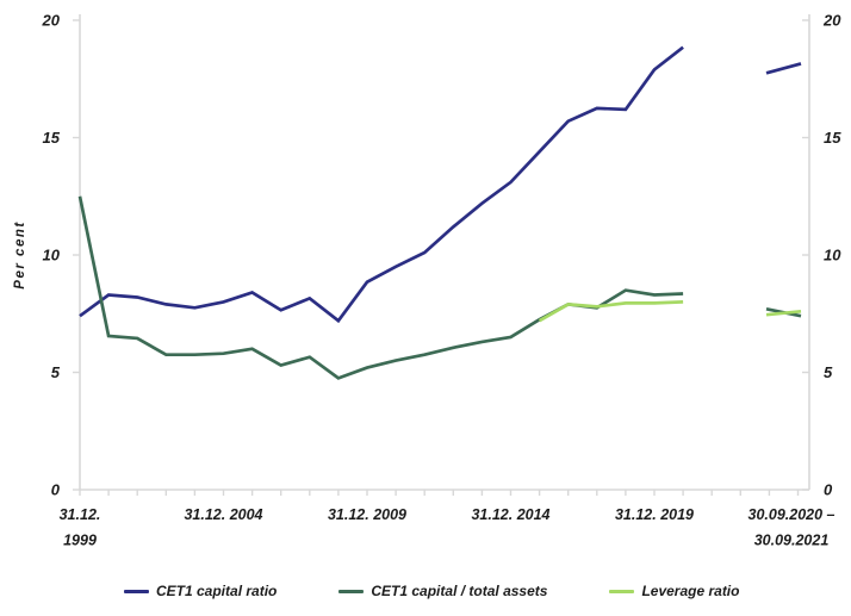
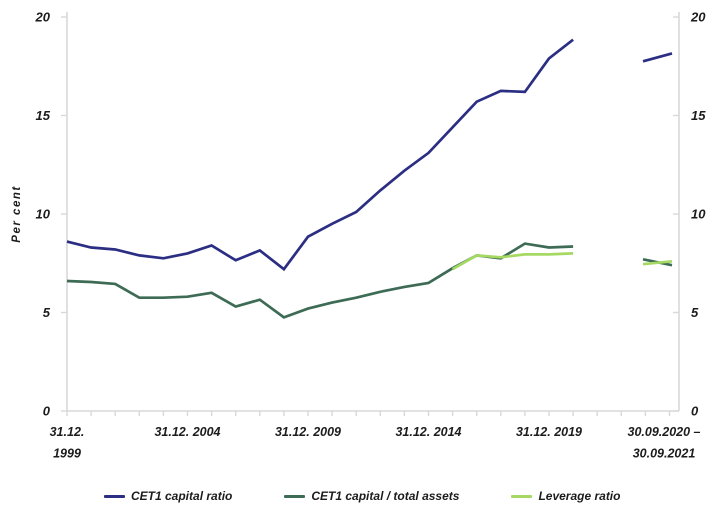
CET1 capital ratio/1999: 7.4 -> 8.6
CET1 capital / total assets/1999: 12.5 -> 6.6
